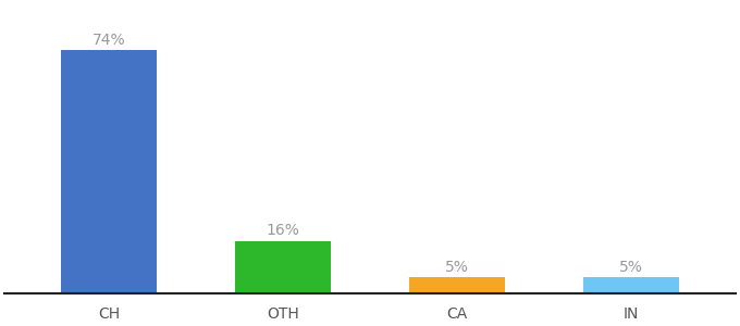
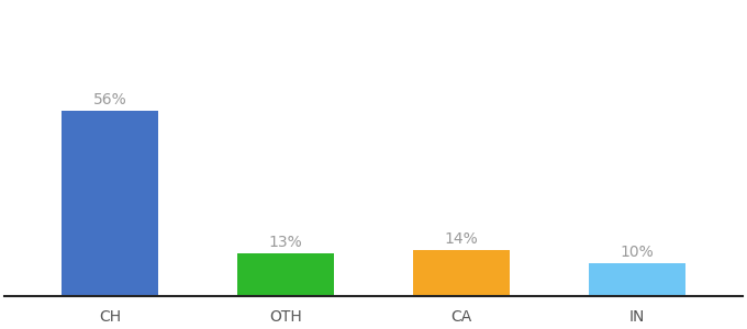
CH: 74% -> 56%
OTH: 16% -> 13%
CA: 5% -> 14%
IN: 5% -> 10%
